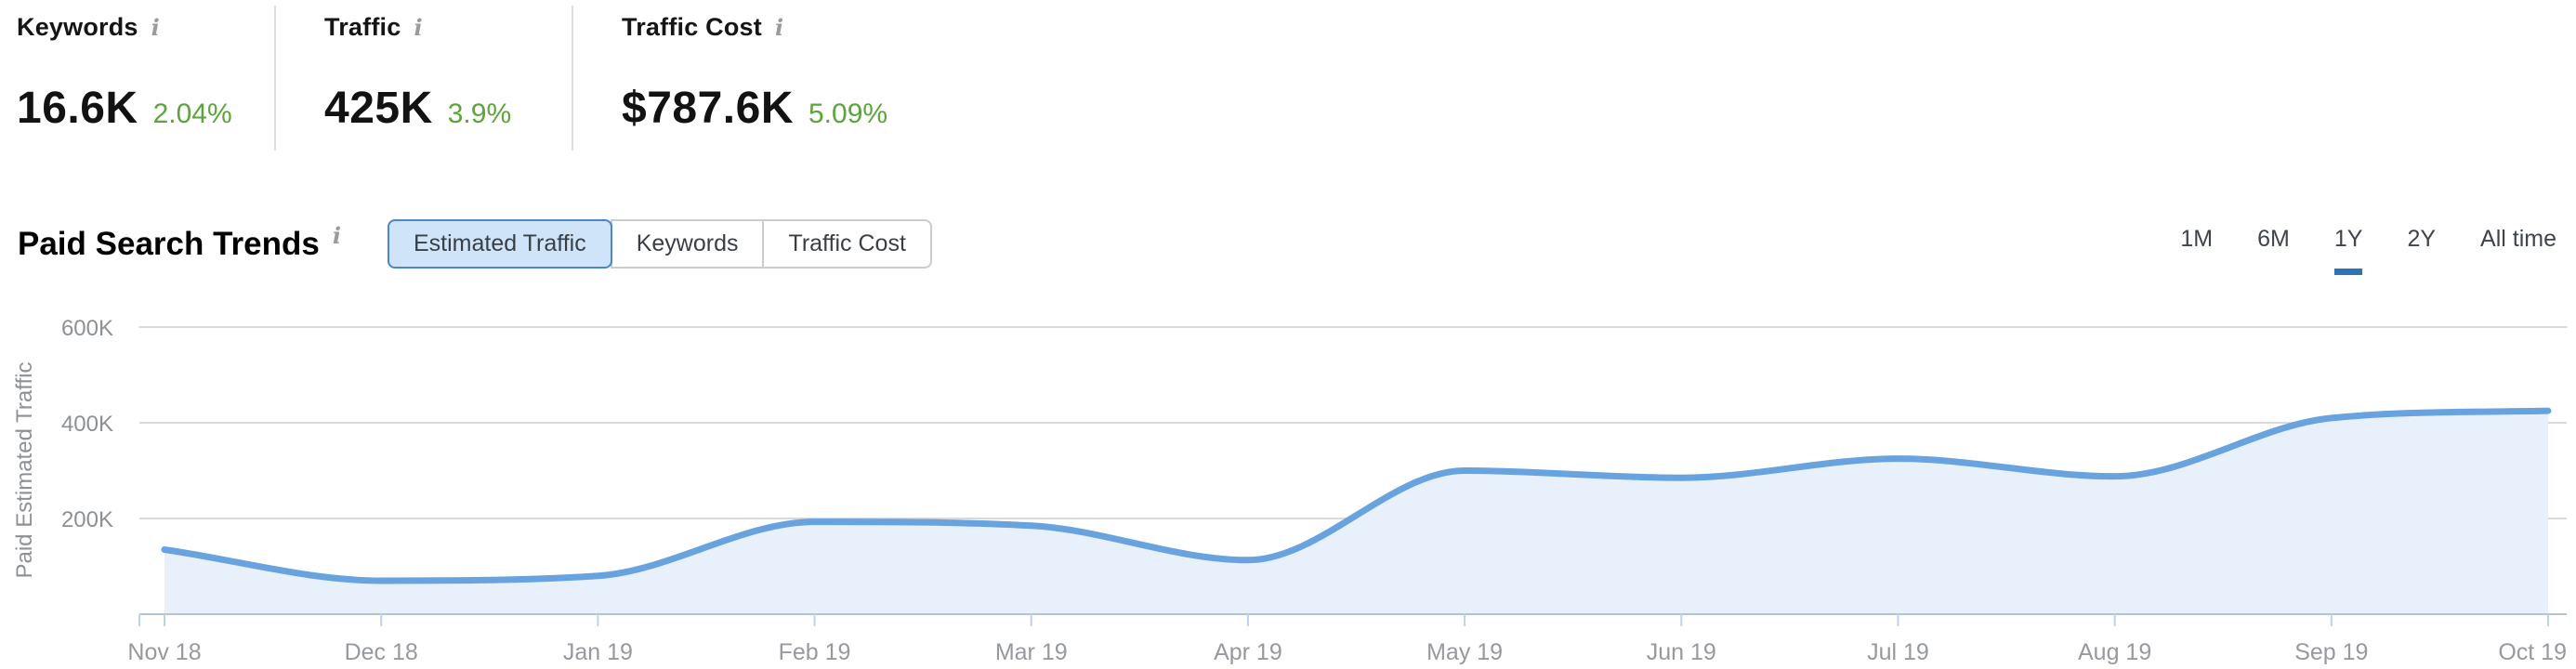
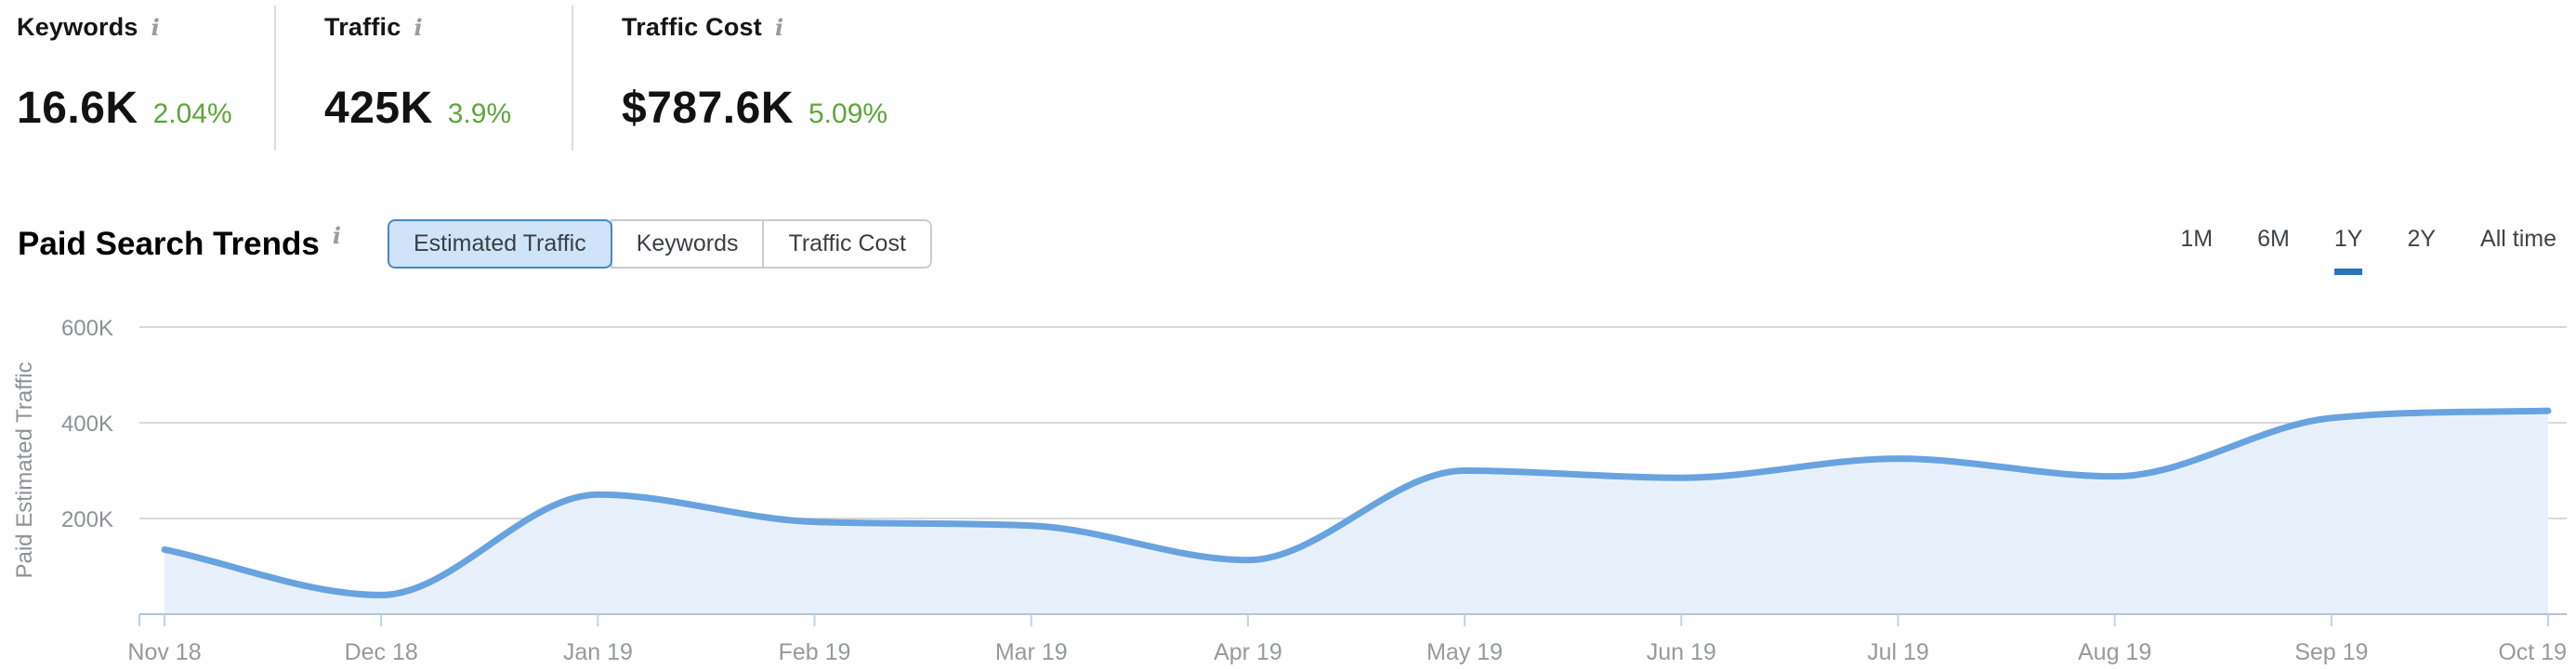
Dec 18: 70K -> 40K
Jan 19: 80K -> 250K
